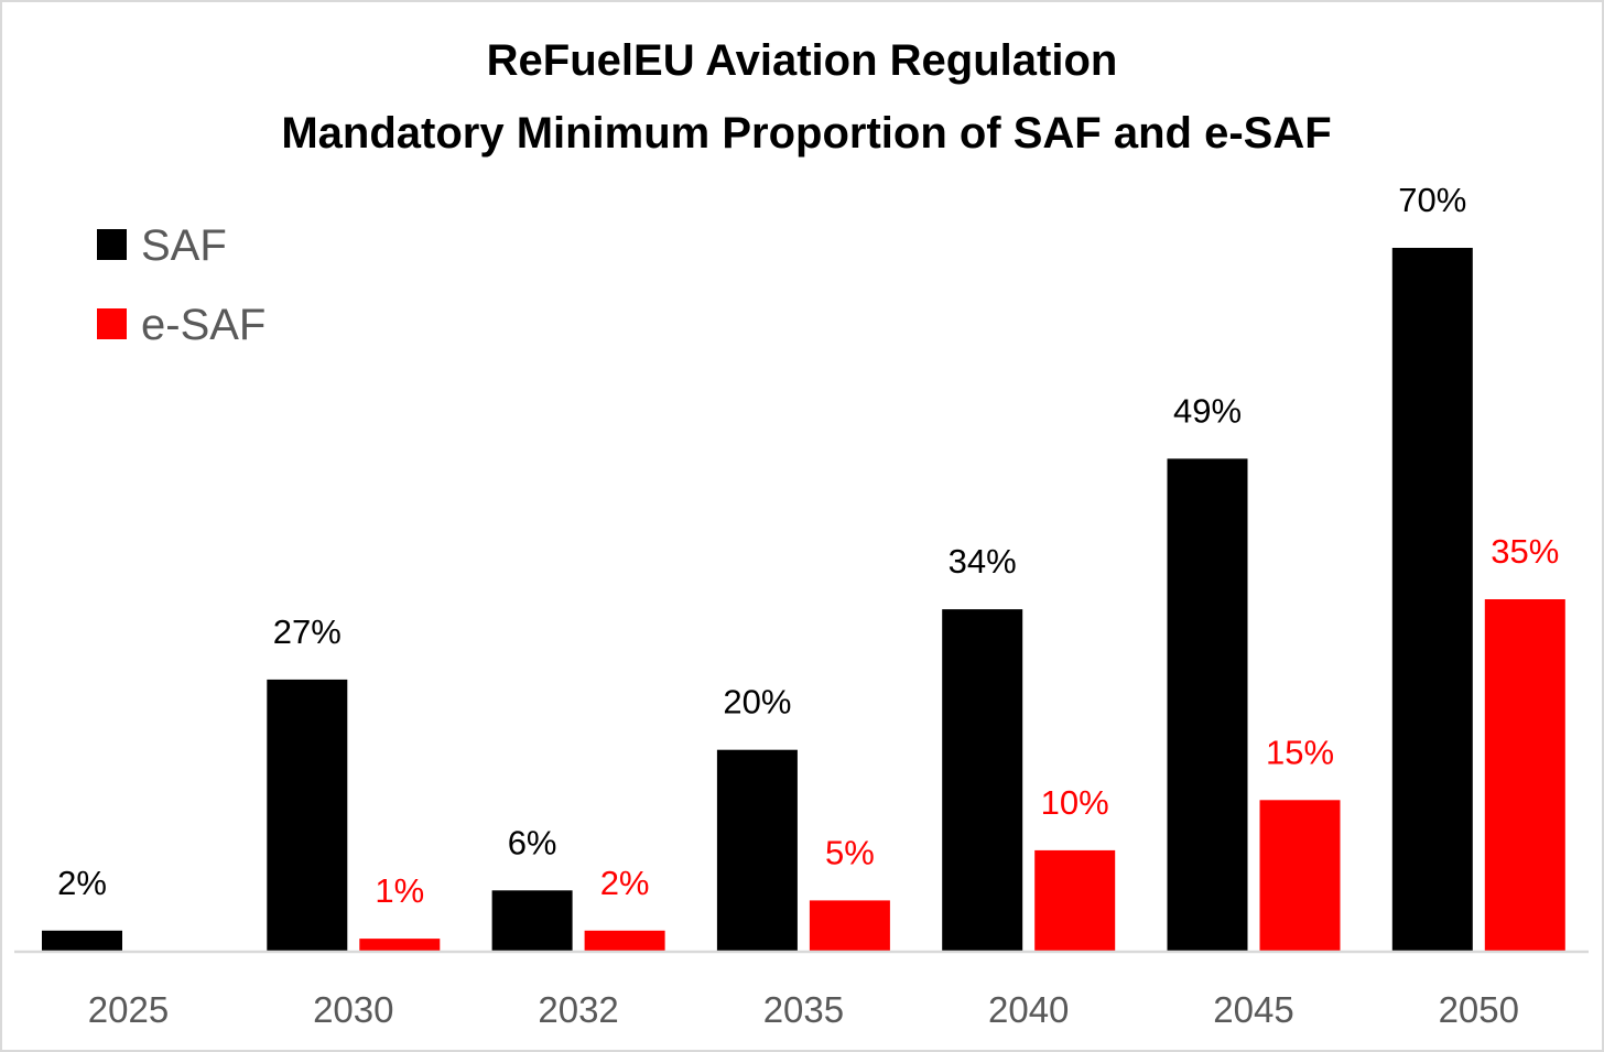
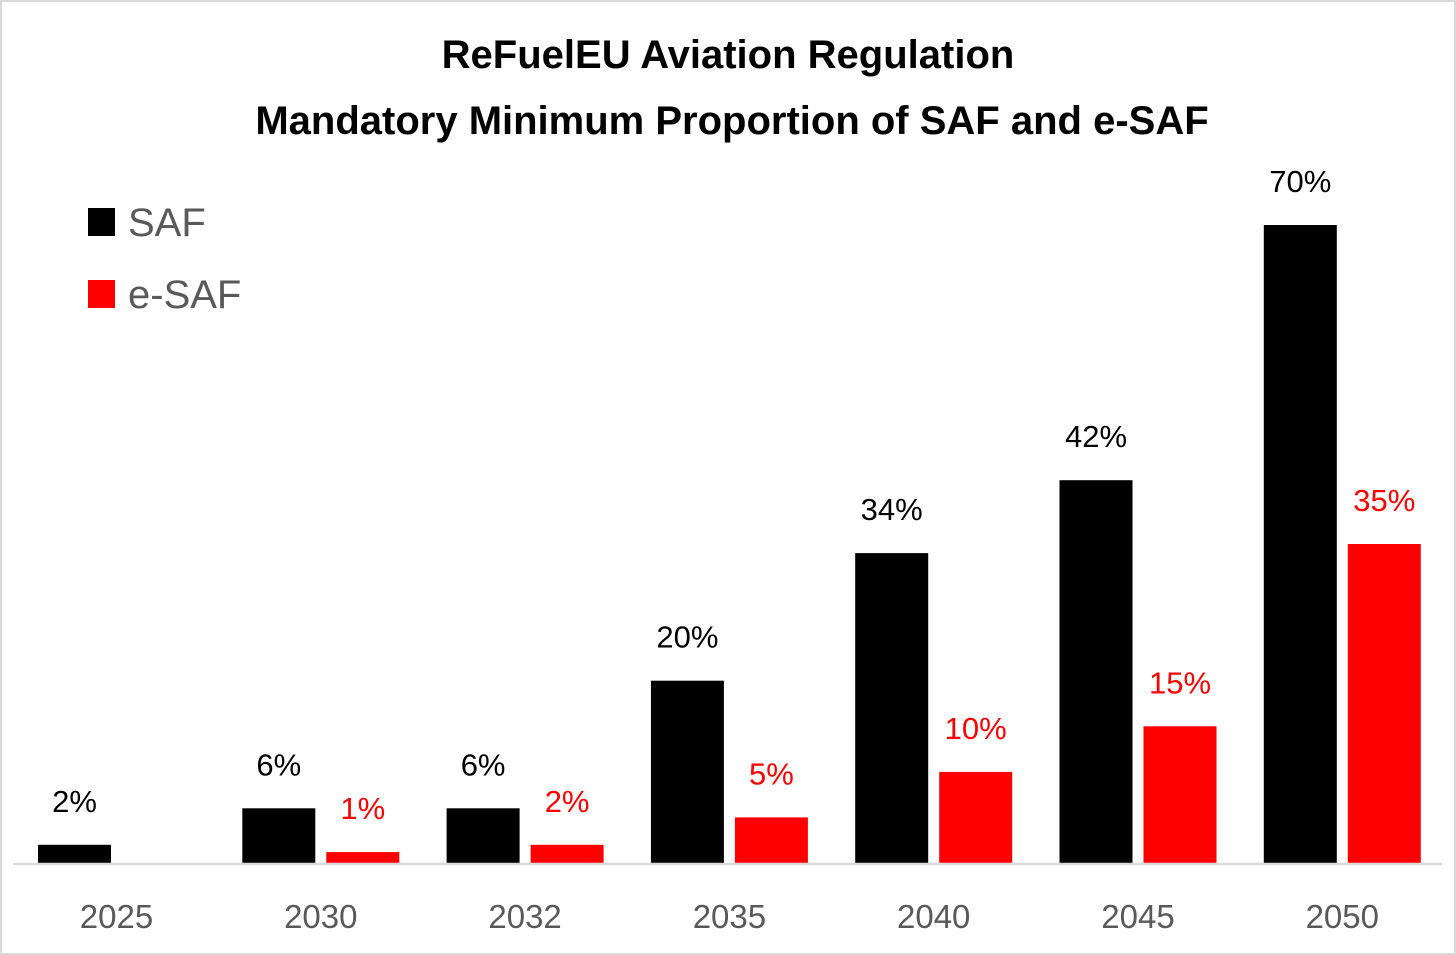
SAF/2030: 27% -> 6%
SAF/2045: 49% -> 42%
